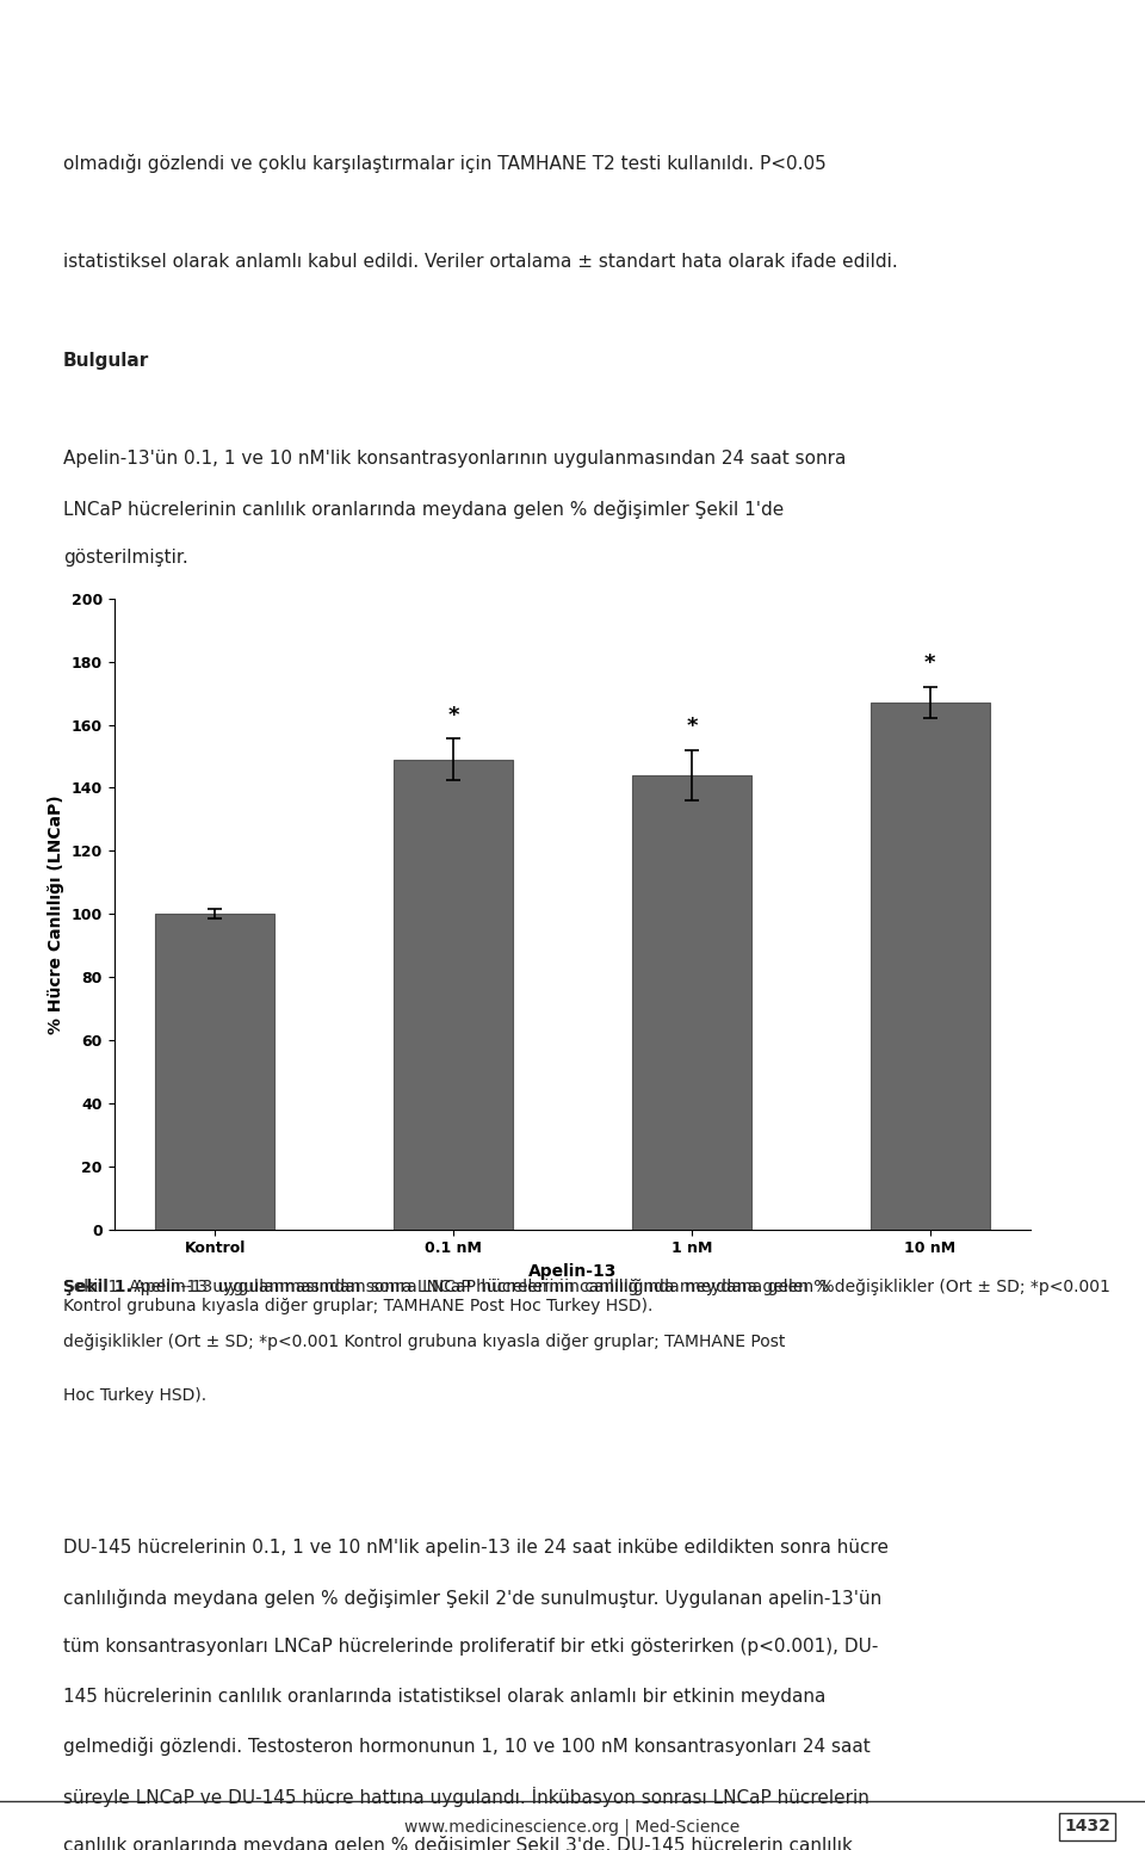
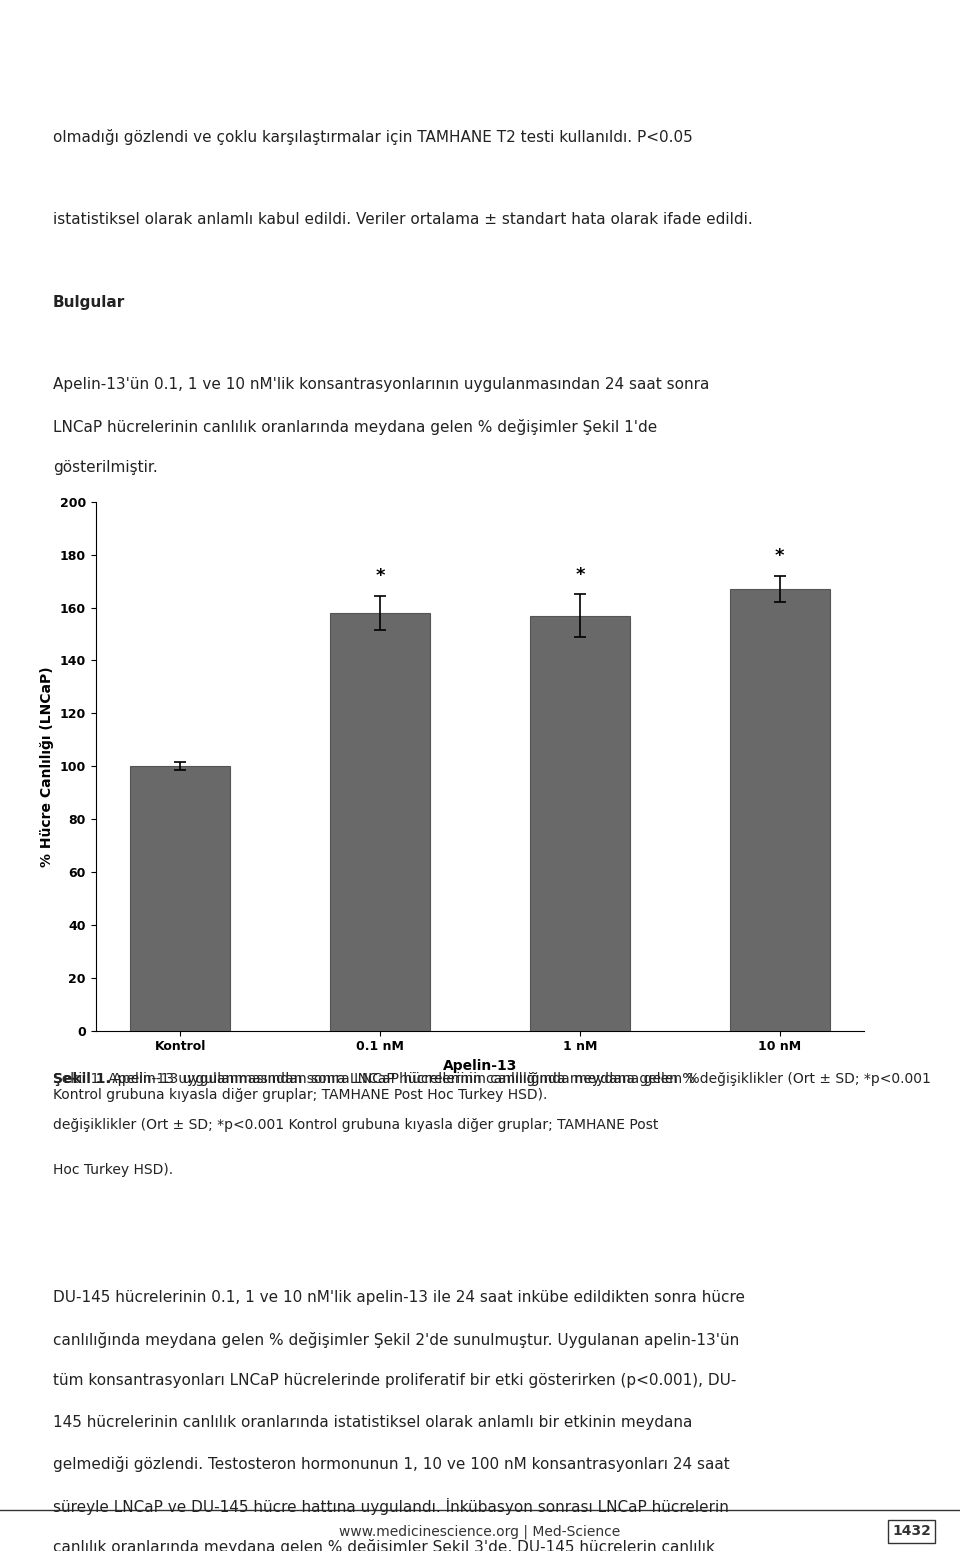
0.1 nM: 149 -> 158
1 nM: 144 -> 157
